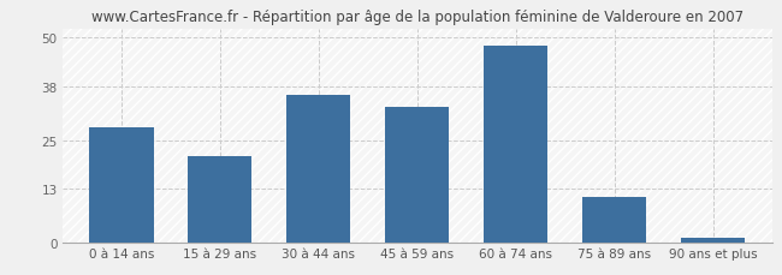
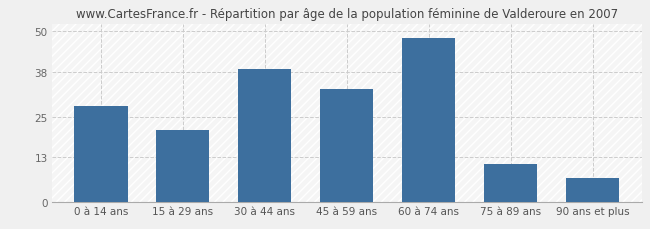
30 à 44 ans: 36 -> 39
90 ans et plus: 1 -> 7
